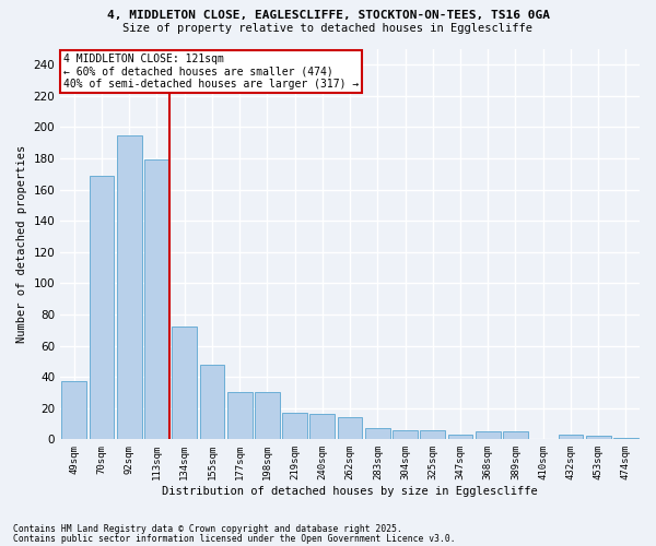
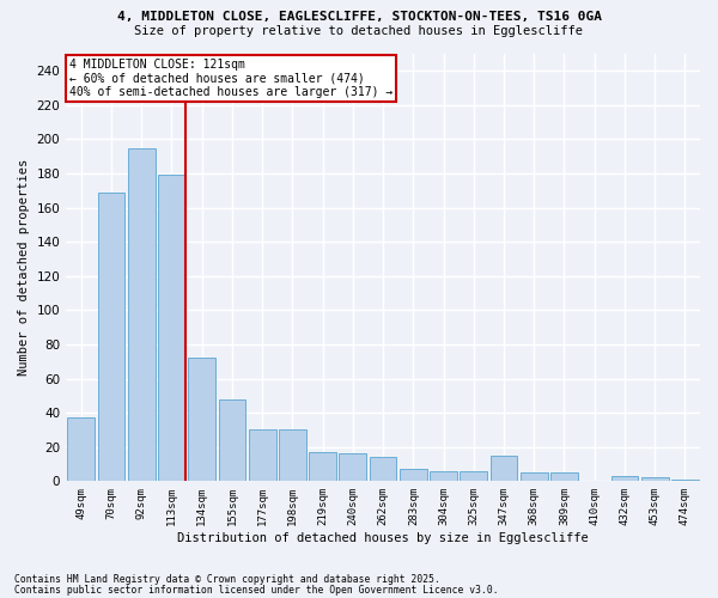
347sqm: 3 -> 15
